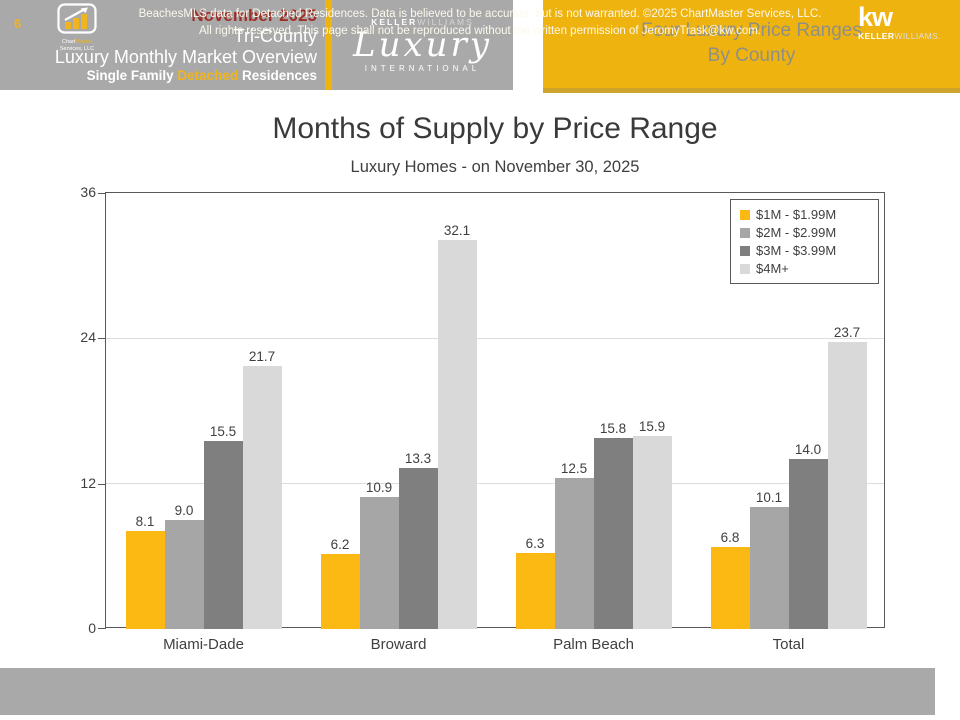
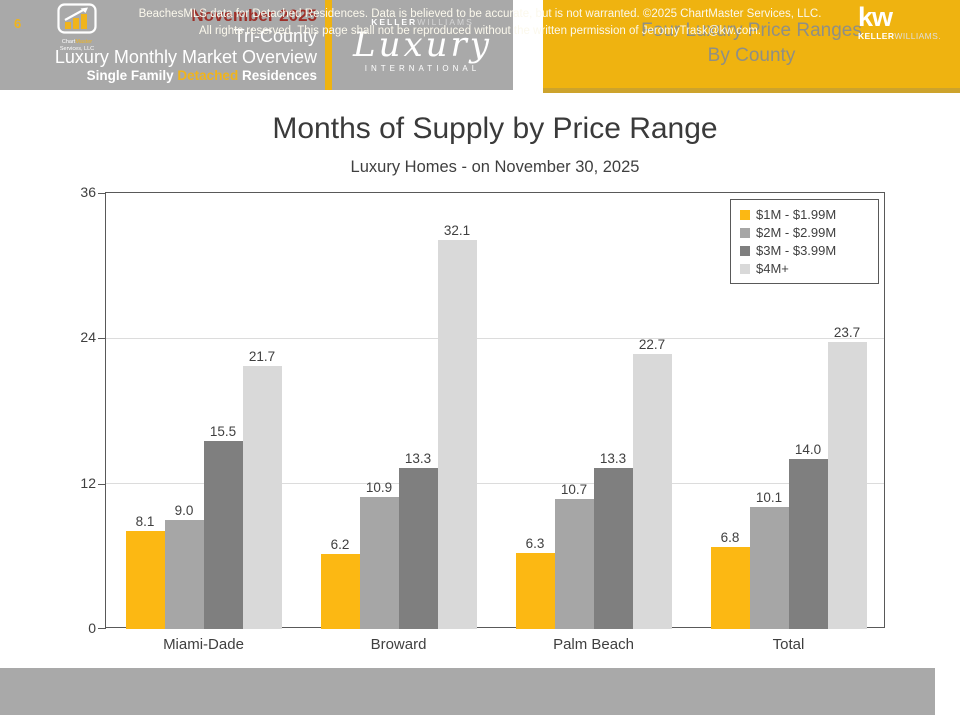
$2M - $2.99M/Palm Beach: 12.5 -> 10.7
$3M - $3.99M/Palm Beach: 15.8 -> 13.3
$4M+/Palm Beach: 15.9 -> 22.7
